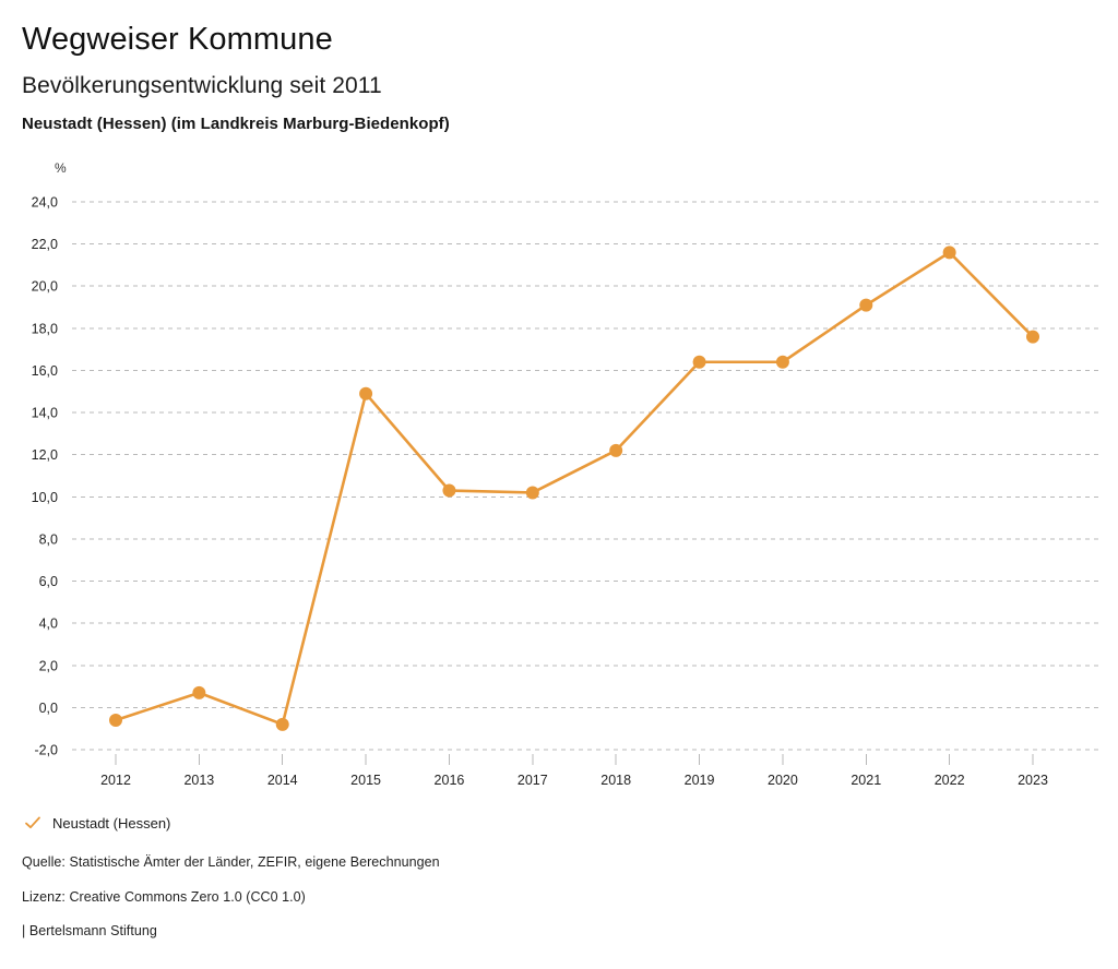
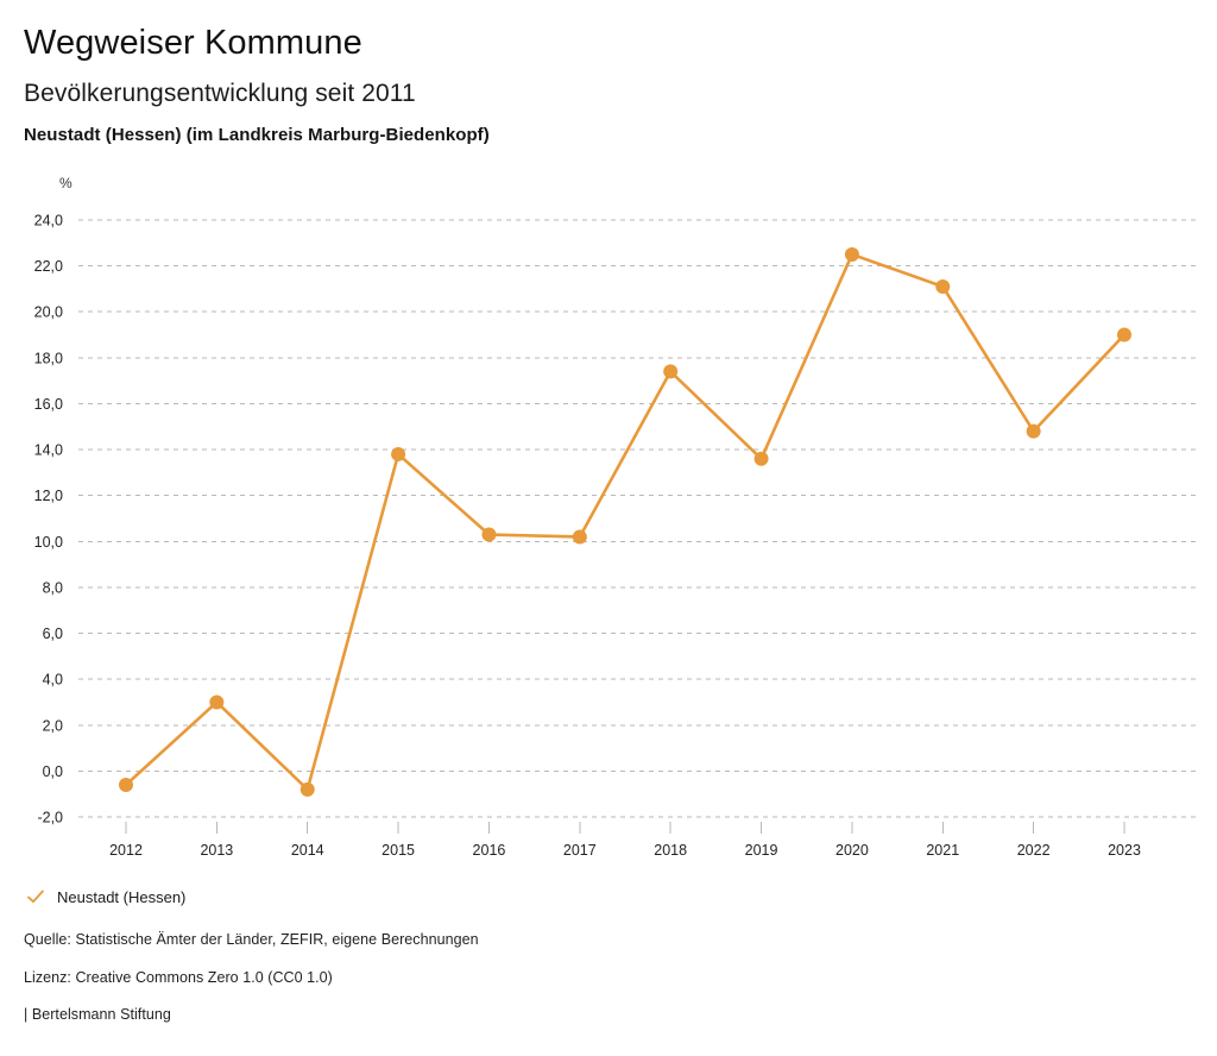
2013: 0,7 -> 3,0
2015: 14,9 -> 13,8
2018: 12,2 -> 17,4
2019: 16,4 -> 13,6
2020: 16,4 -> 22,5
2021: 19,1 -> 21,1
2022: 21,6 -> 14,8
2023: 17,6 -> 19,0
